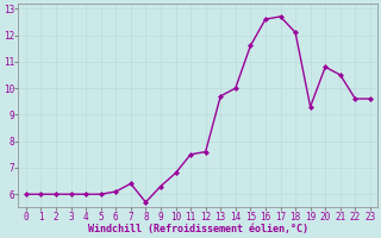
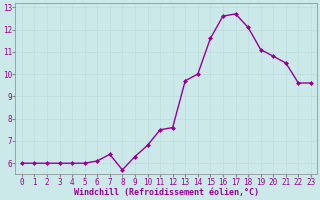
19: 9.3 -> 11.1
